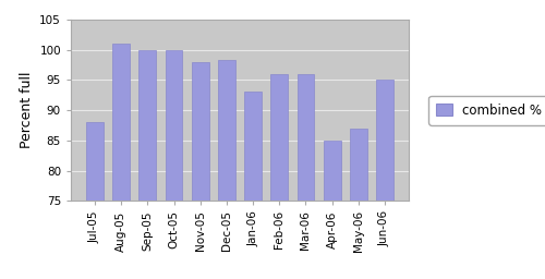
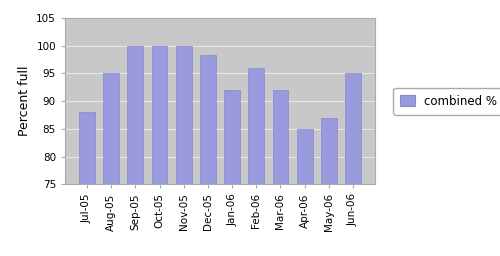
Aug-05: 101.0 -> 95.0
Nov-05: 98.0 -> 100.0
Jan-06: 93.0 -> 92.0
Mar-06: 96.0 -> 92.0
